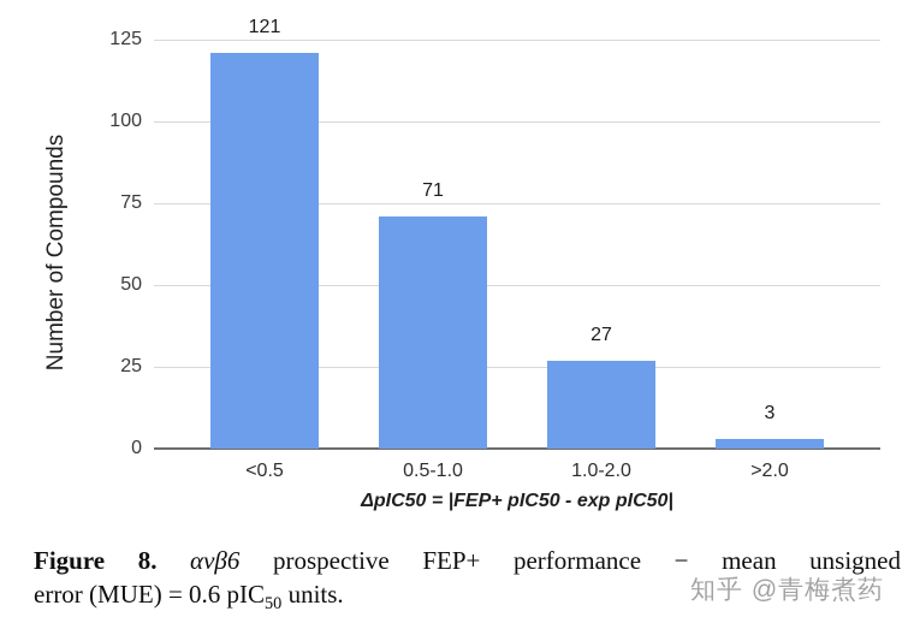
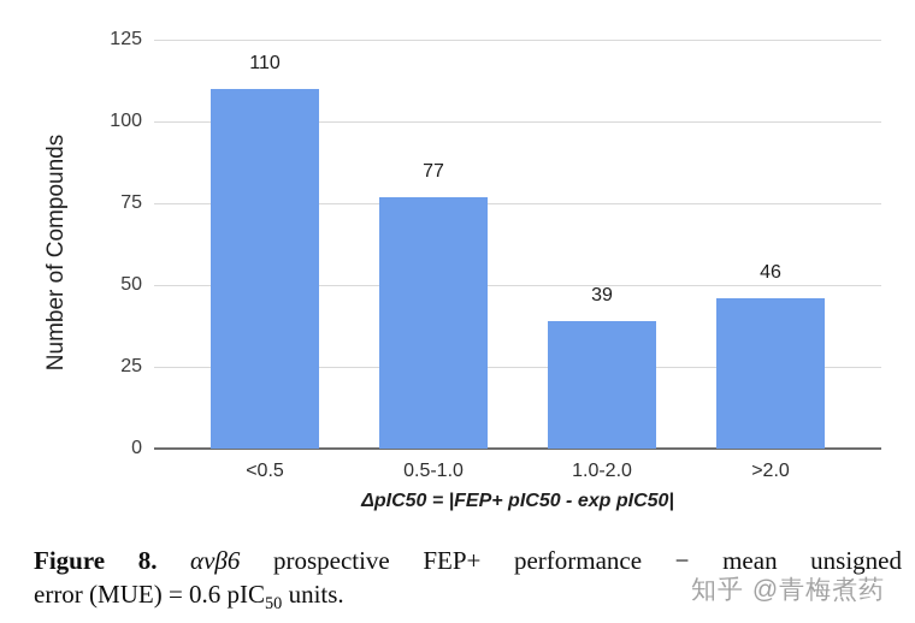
<0.5: 121 -> 110
0.5-1.0: 71 -> 77
1.0-2.0: 27 -> 39
>2.0: 3 -> 46
